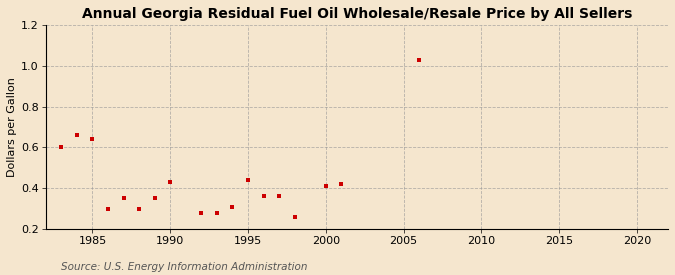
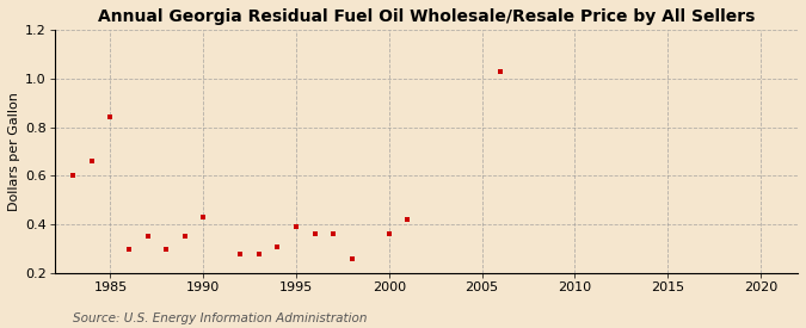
1985: 0.64 -> 0.84
1995: 0.44 -> 0.39
2000: 0.41 -> 0.36
